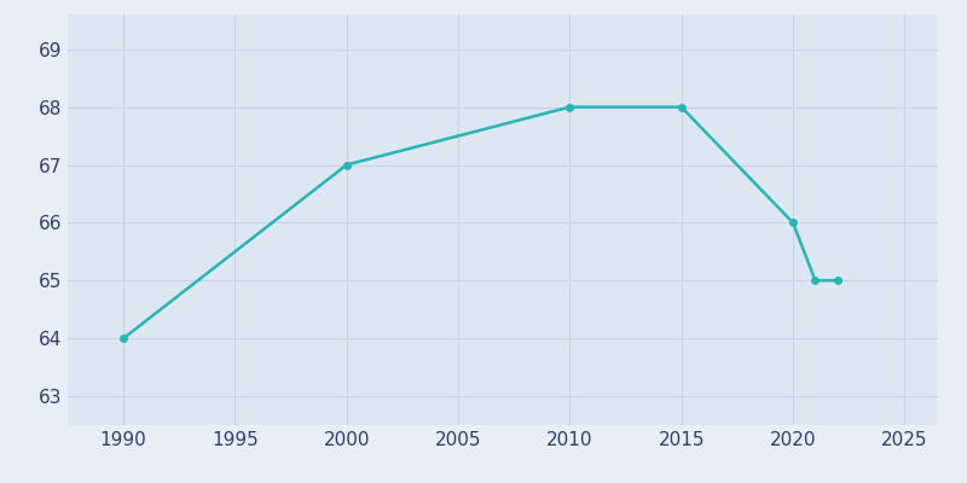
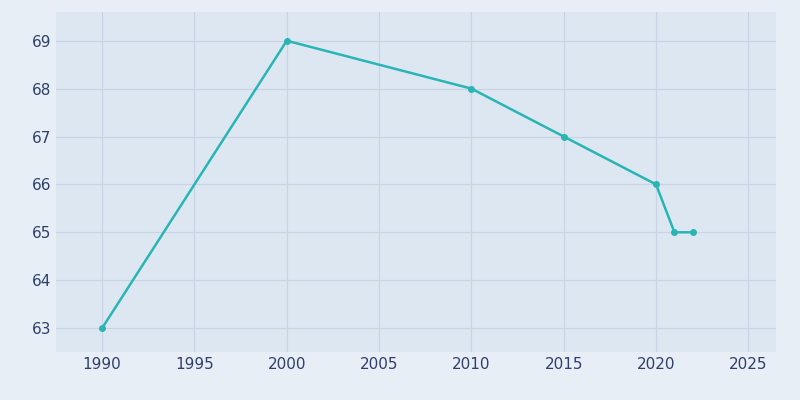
1990: 64 -> 63
2000: 67 -> 69
2015: 68 -> 67
